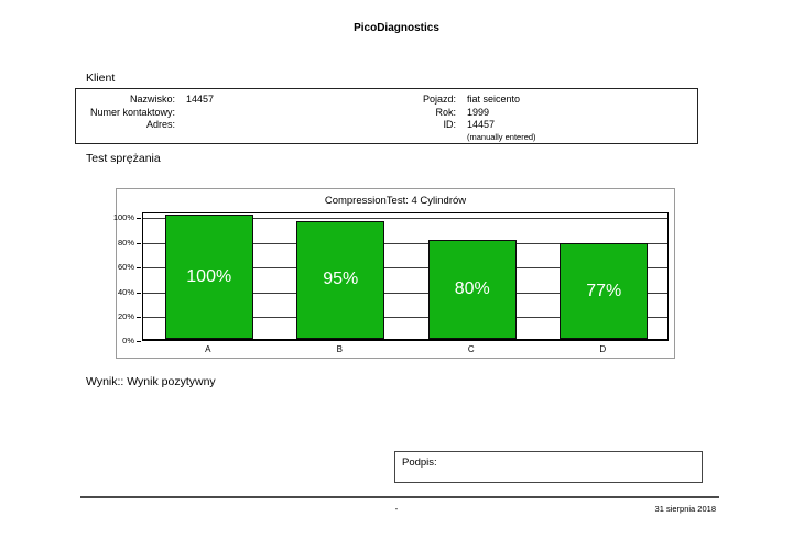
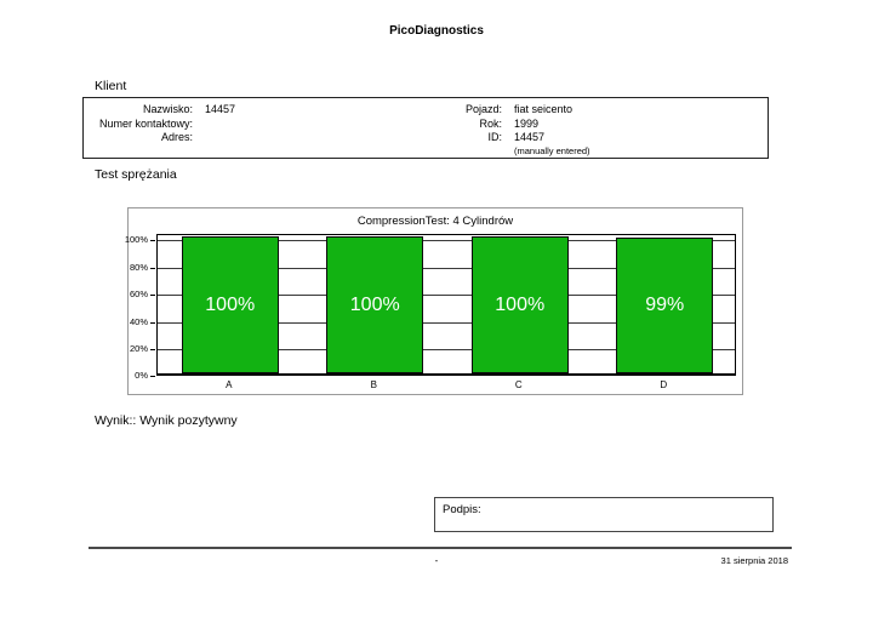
B: 95% -> 100%
C: 80% -> 100%
D: 77% -> 99%
